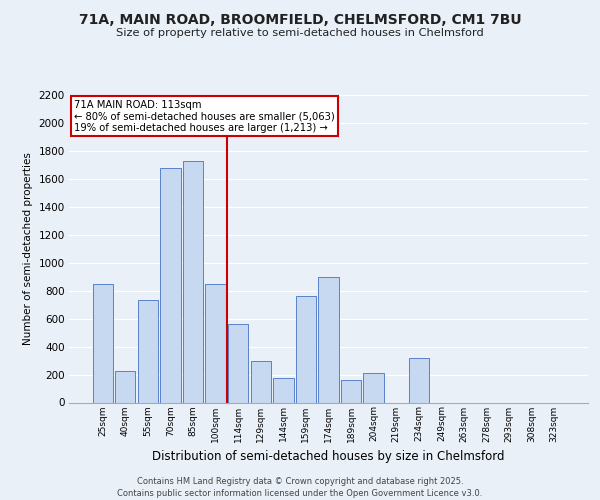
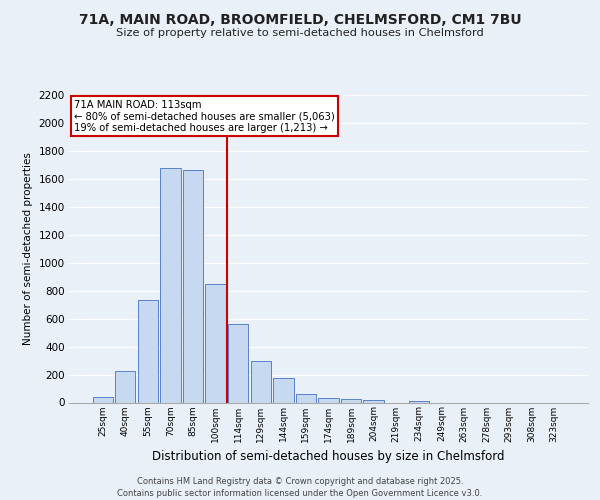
25sqm: 850 -> 40
85sqm: 1730 -> 1660
159sqm: 760 -> 60
174sqm: 900 -> 40
189sqm: 160 -> 20
204sqm: 210 -> 20
234sqm: 320 -> 10
